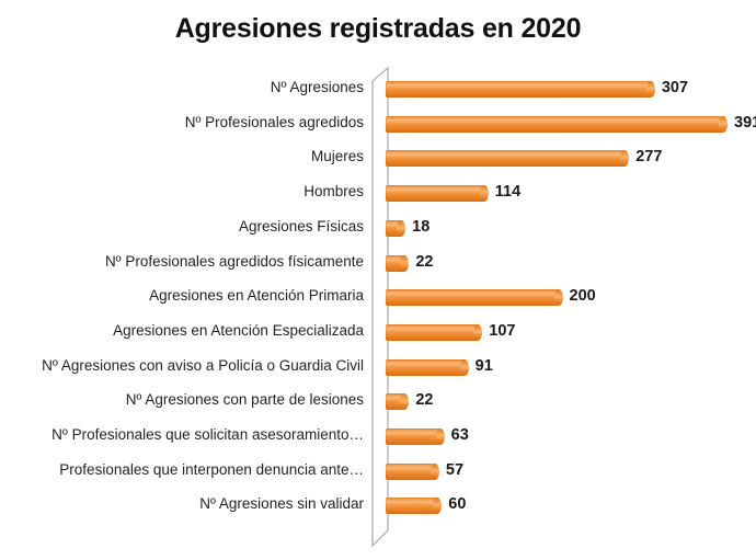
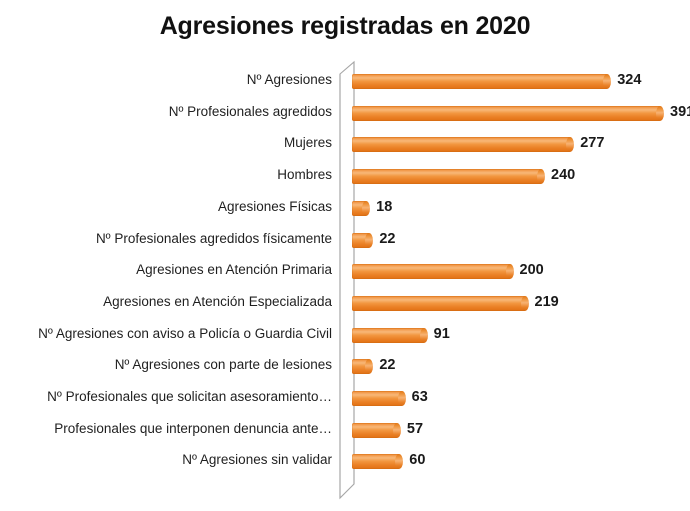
Nº Agresiones: 307 -> 324
Hombres: 114 -> 240
Agresiones en Atención Especializada: 107 -> 219
